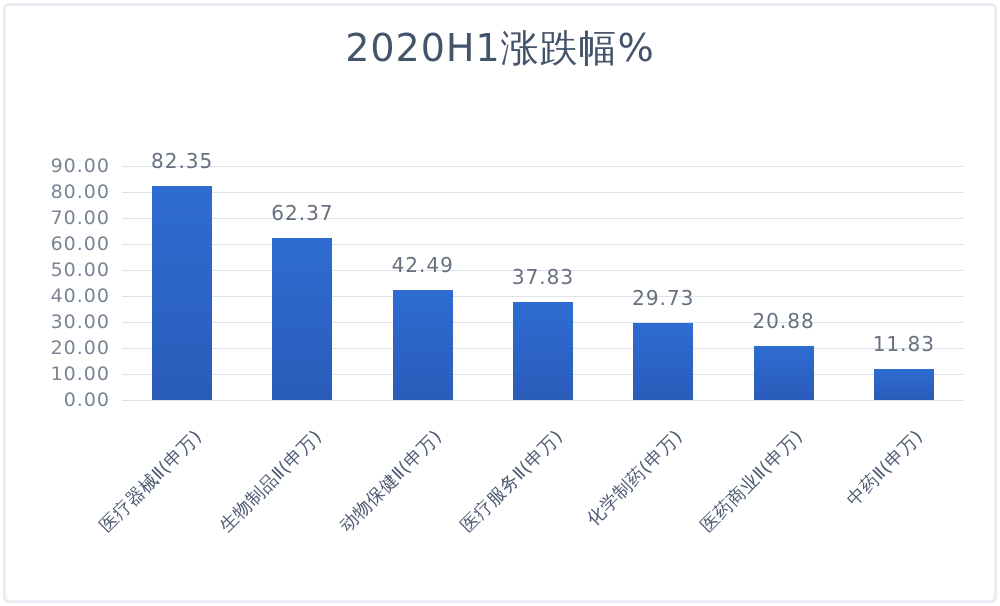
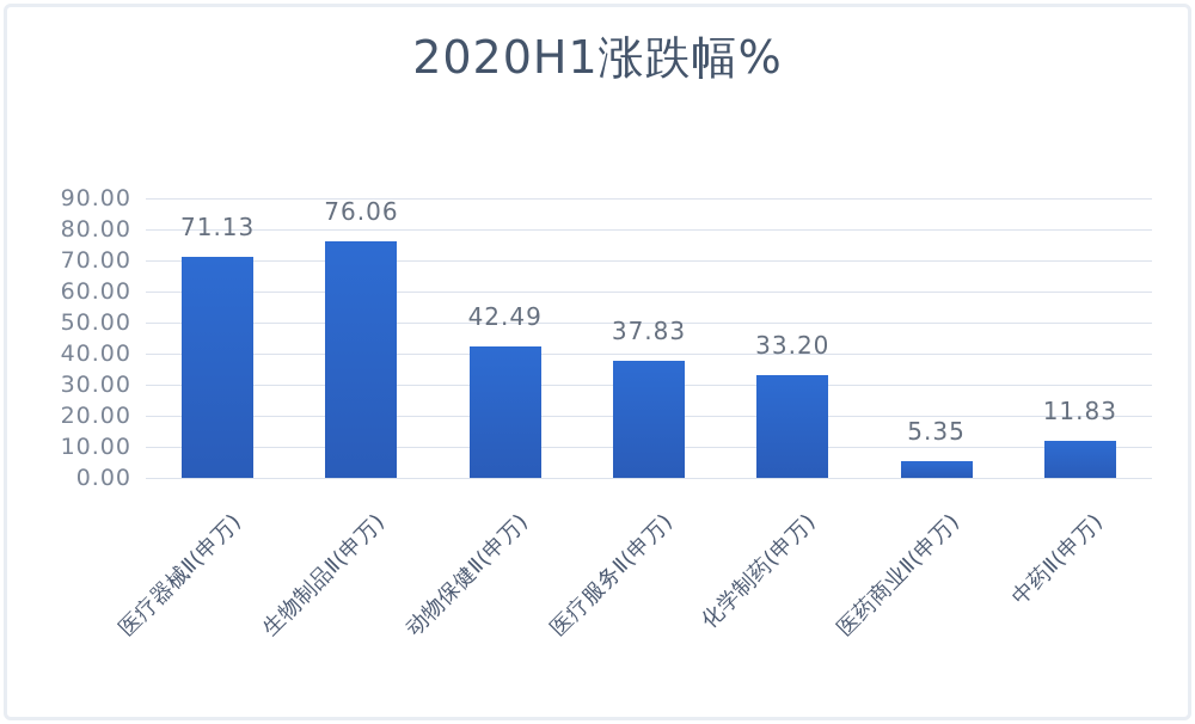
医疗器械Ⅱ(申万): 82.35 -> 71.13
生物制品Ⅱ(申万): 62.37 -> 76.06
化学制药(申万): 29.73 -> 33.20
医药商业Ⅱ(申万): 20.88 -> 5.35
